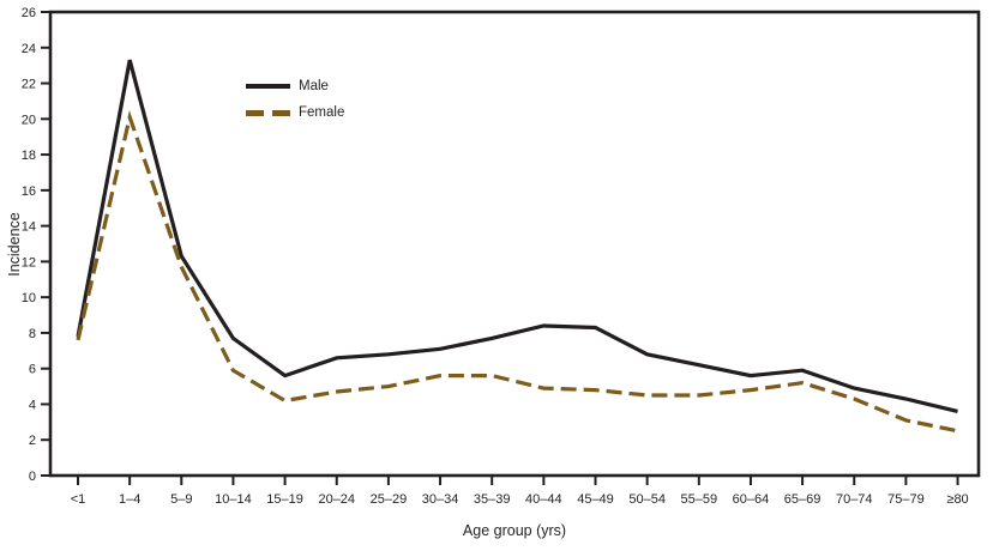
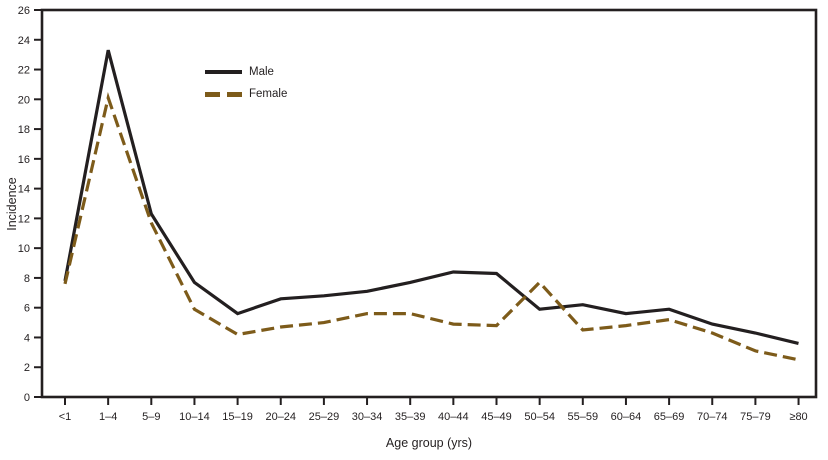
Male/50–54: 6.8 -> 5.9
Female/50–54: 4.5 -> 7.7
